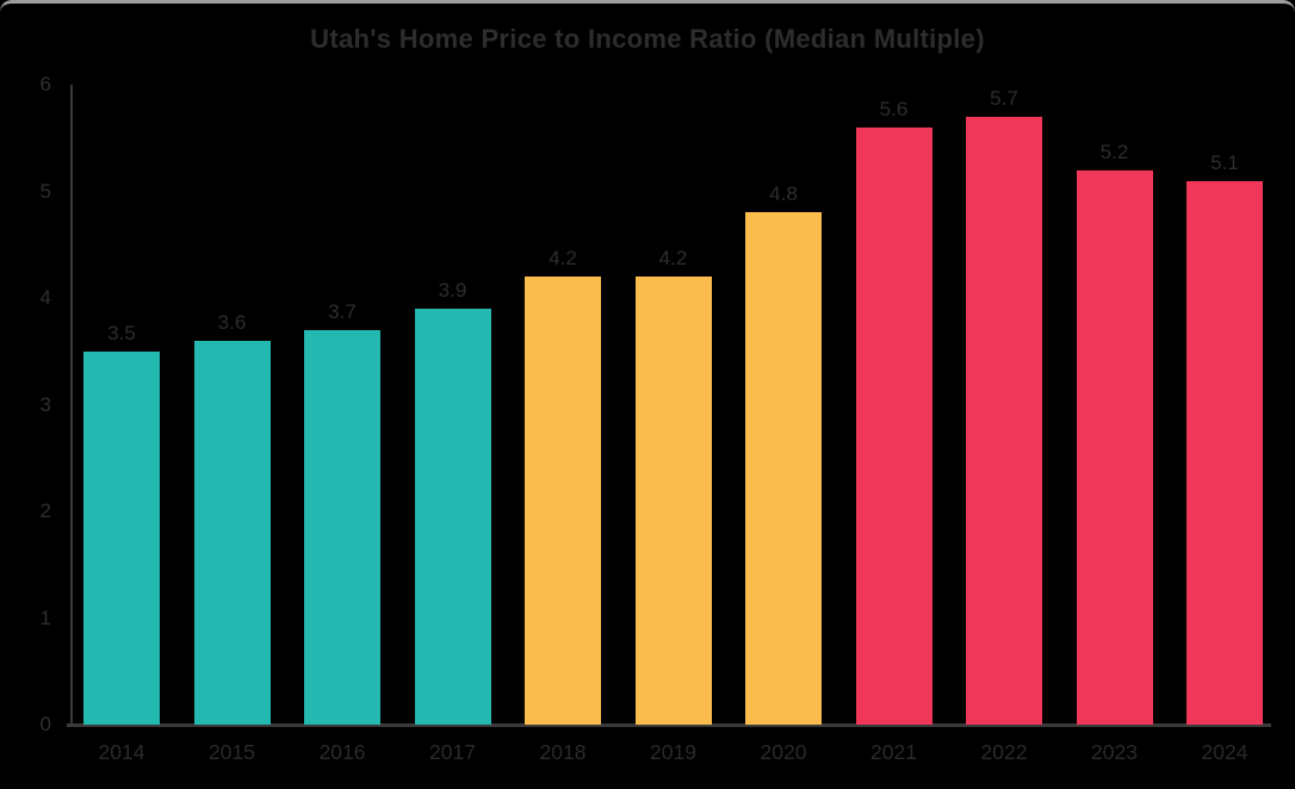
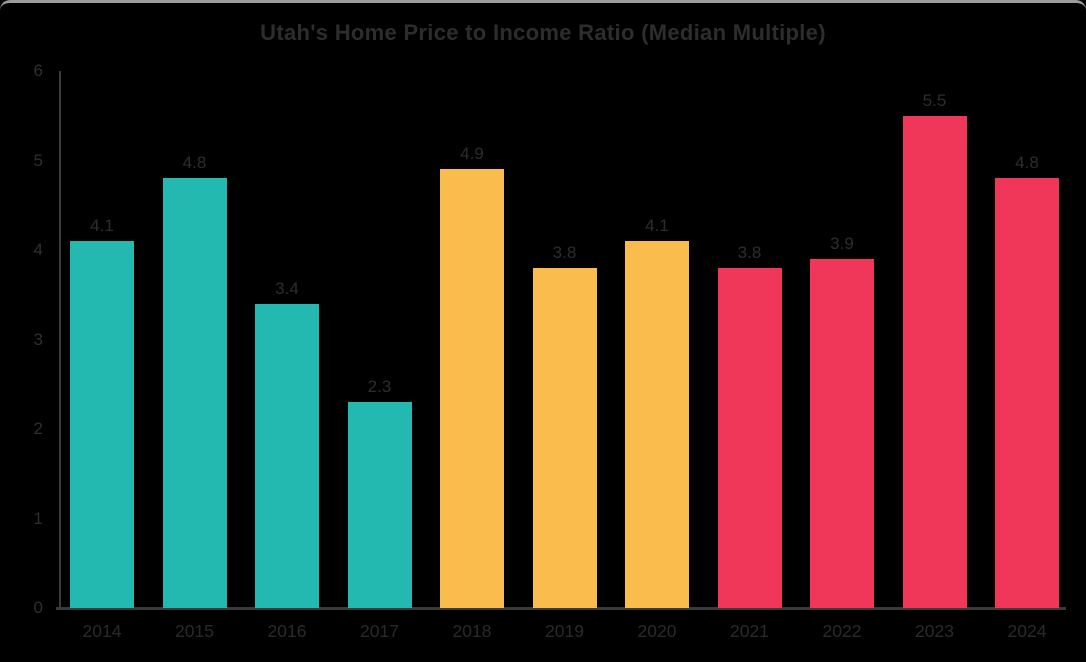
2014: 3.5 -> 4.1
2015: 3.6 -> 4.8
2016: 3.7 -> 3.4
2017: 3.9 -> 2.3
2018: 4.2 -> 4.9
2019: 4.2 -> 3.8
2020: 4.8 -> 4.1
2021: 5.6 -> 3.8
2022: 5.7 -> 3.9
2023: 5.2 -> 5.5
2024: 5.1 -> 4.8
